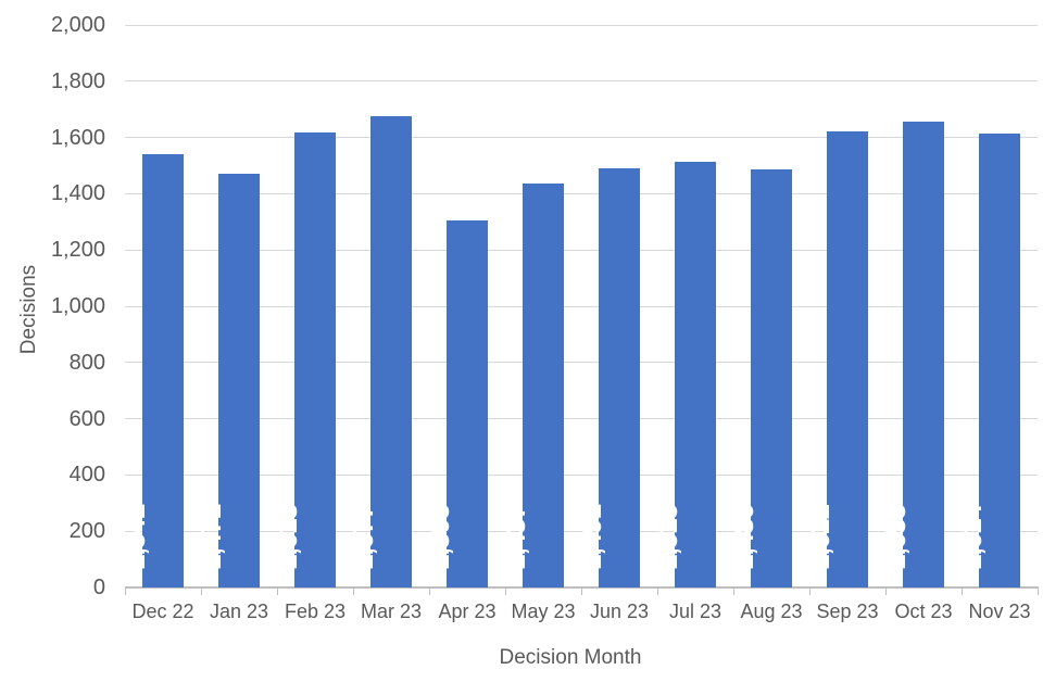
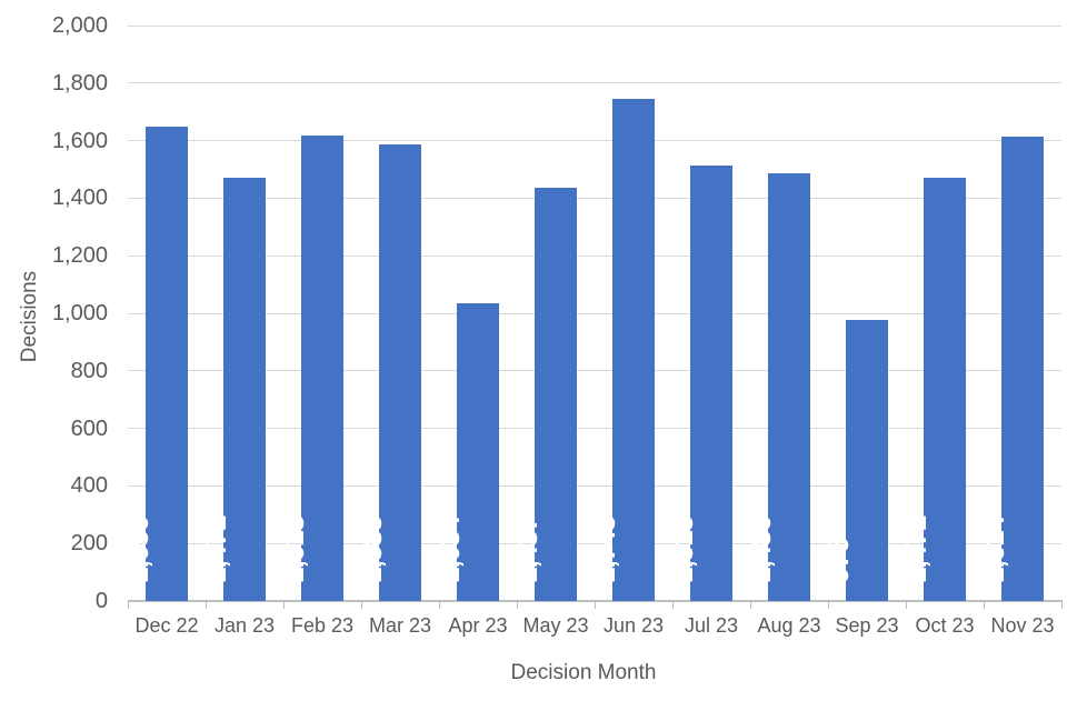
Dec 22: 1,541 -> 1,650
Mar 23: 1,677 -> 1,585
Apr 23: 1,305 -> 1,034
Jun 23: 1,491 -> 1,745
Sep 23: 1,622 -> 976
Oct 23: 1,655 -> 1,471
